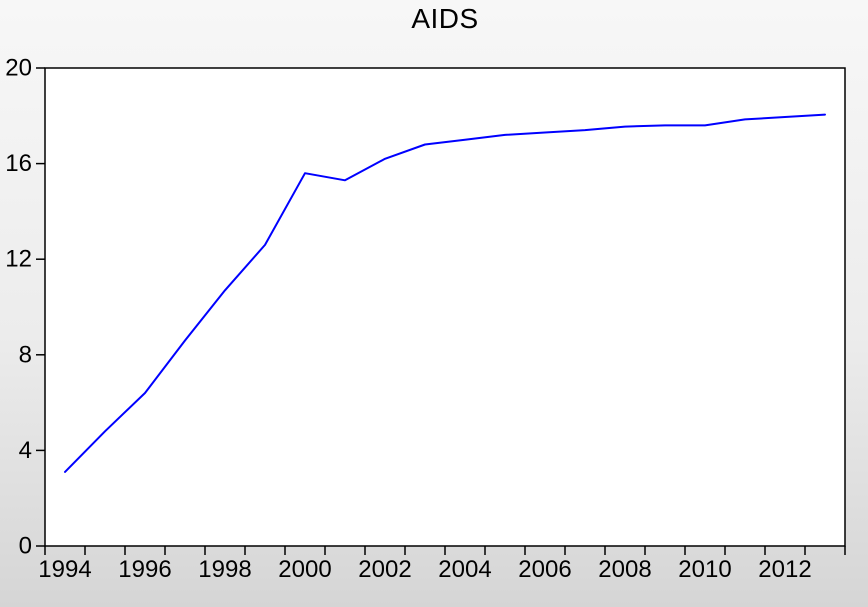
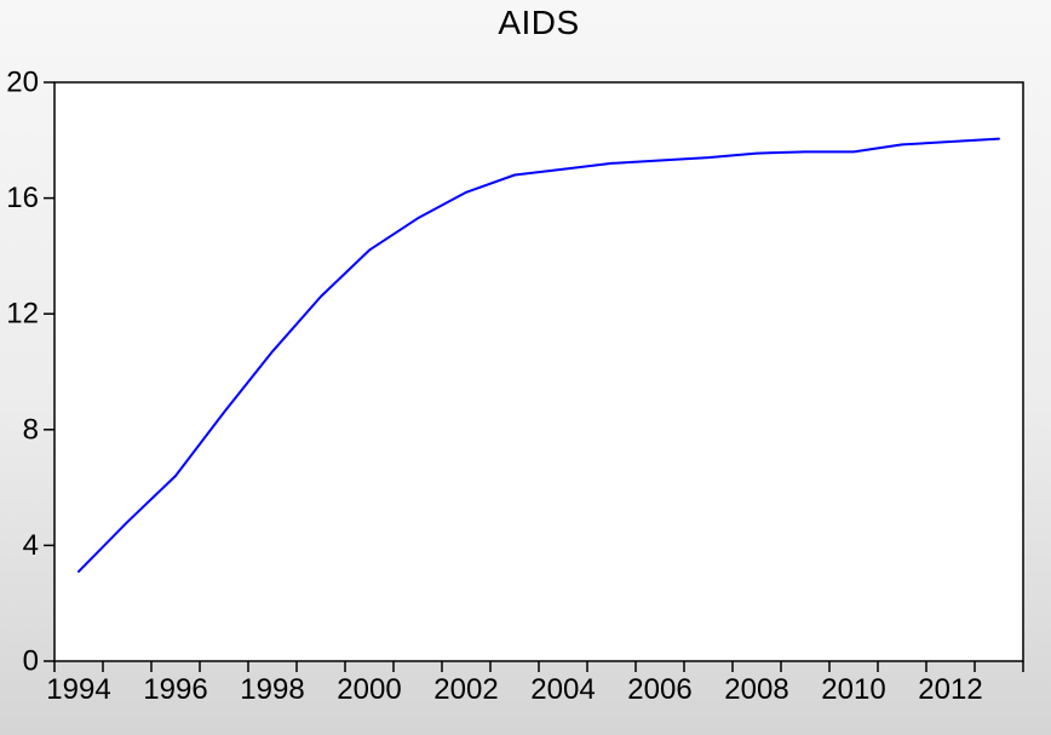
2000: 15.6 -> 14.2
